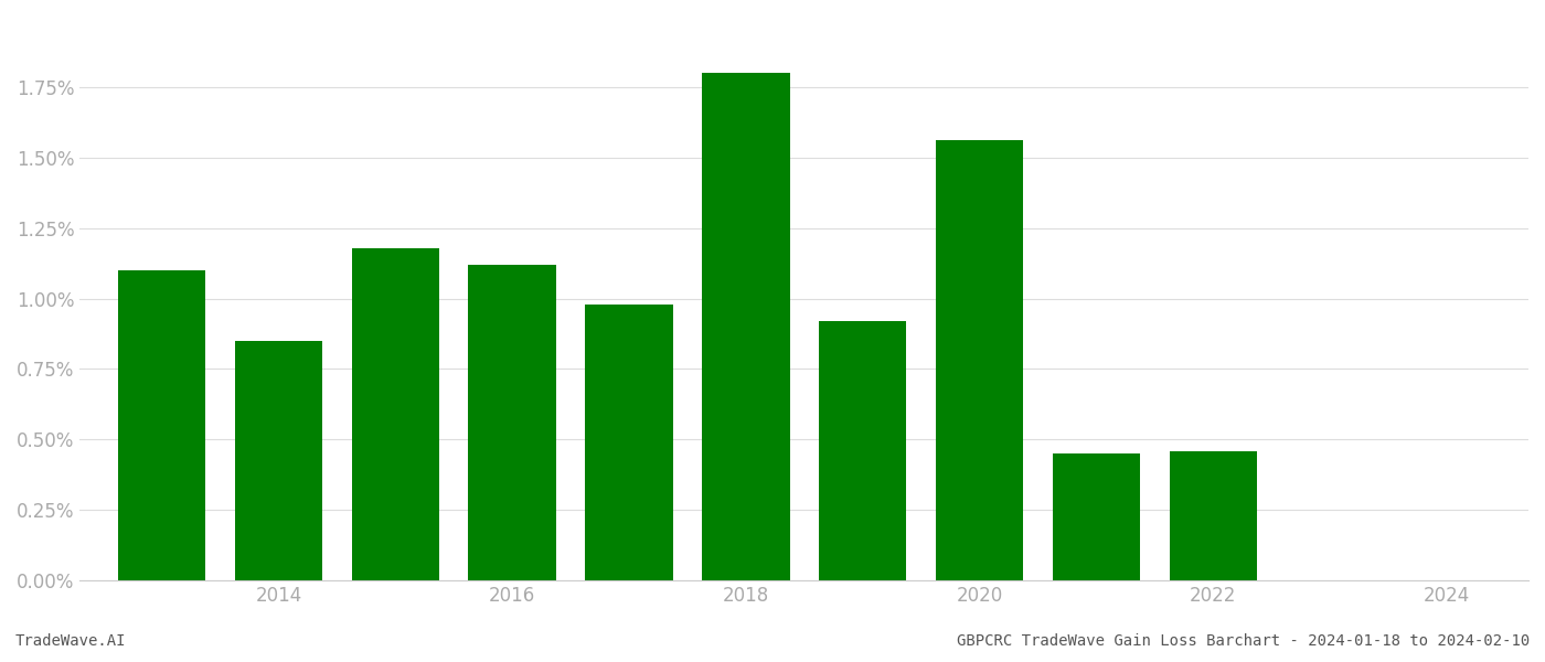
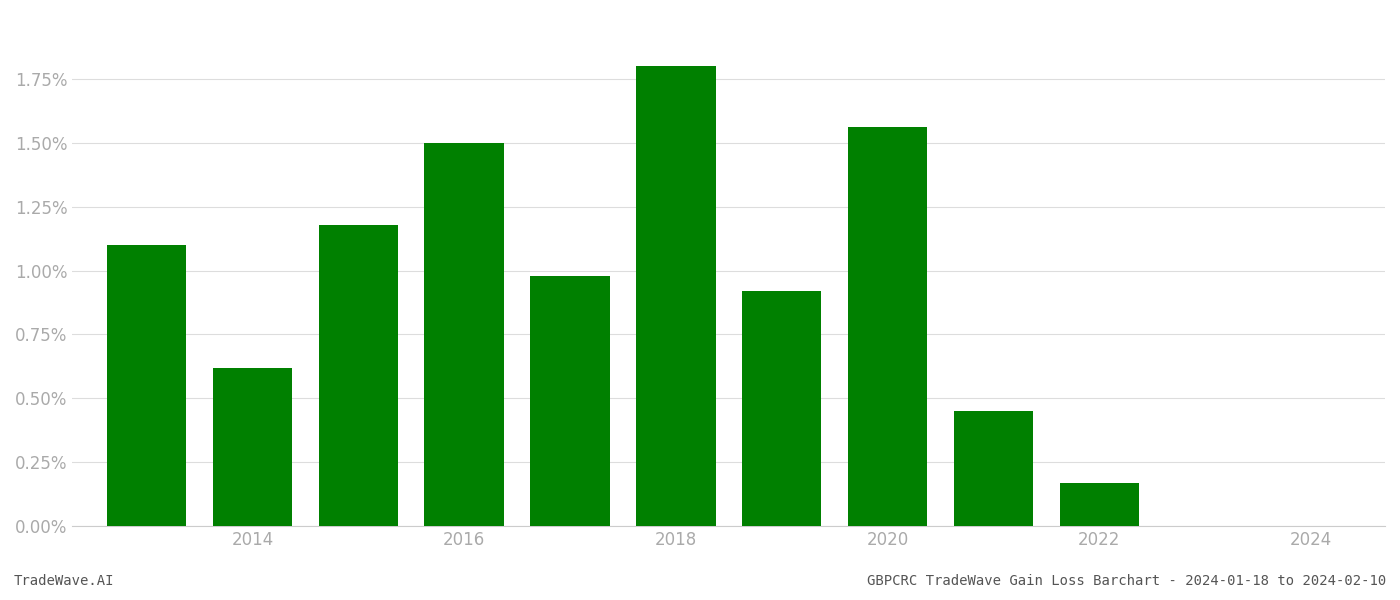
2014: 0.85% -> 0.62%
2016: 1.12% -> 1.50%
2022: 0.46% -> 0.17%
